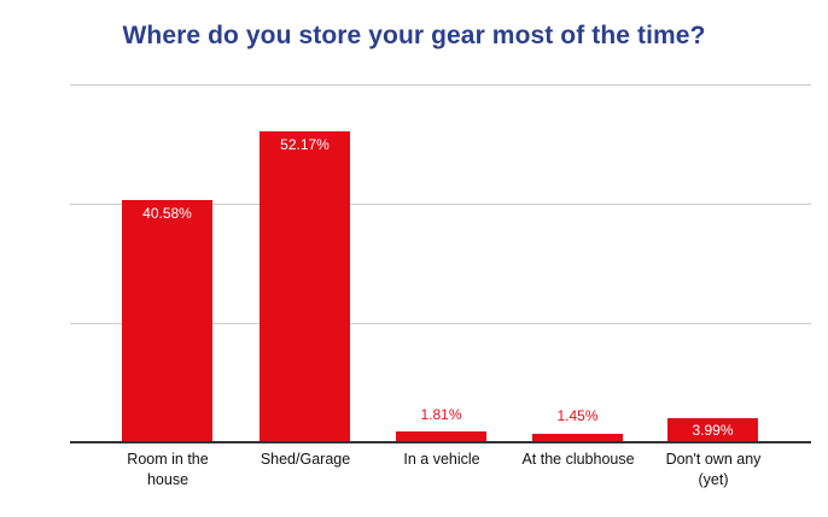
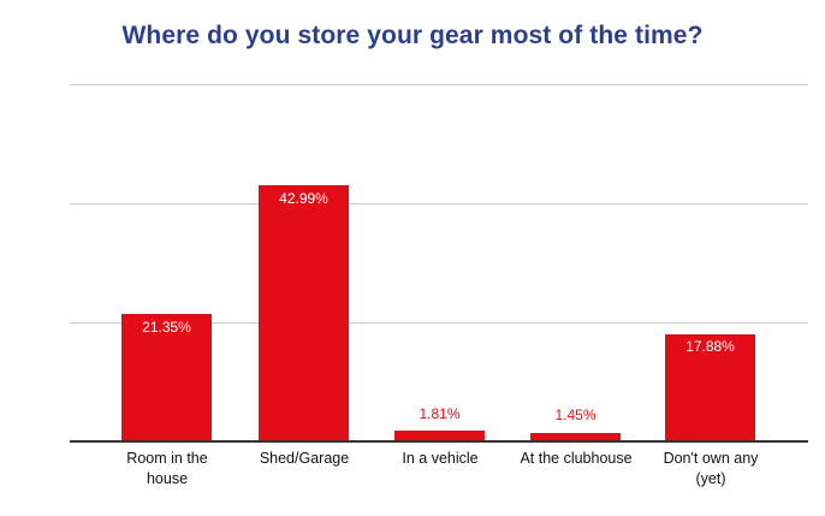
Room in the house: 40.58% -> 21.35%
Shed/Garage: 52.17% -> 42.99%
Don't own any (yet): 3.99% -> 17.88%
